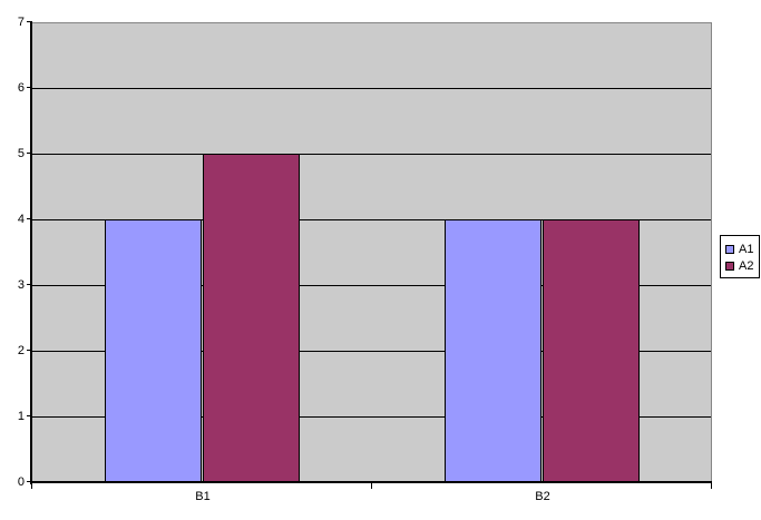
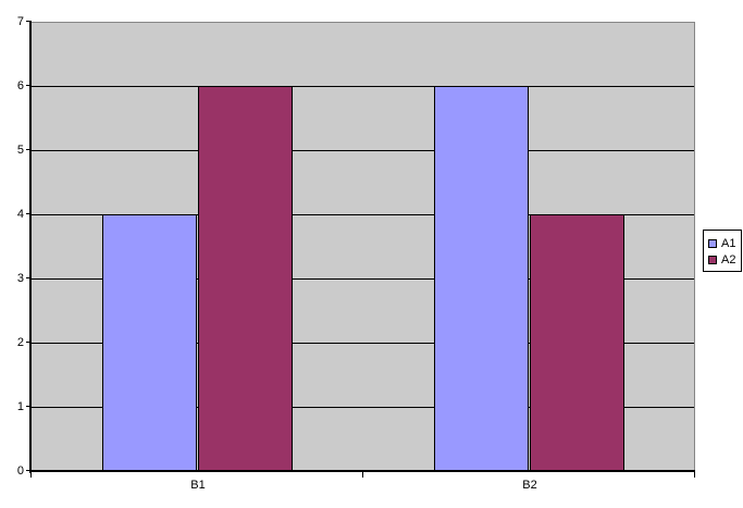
A2/B1: 5 -> 6
A1/B2: 4 -> 6
